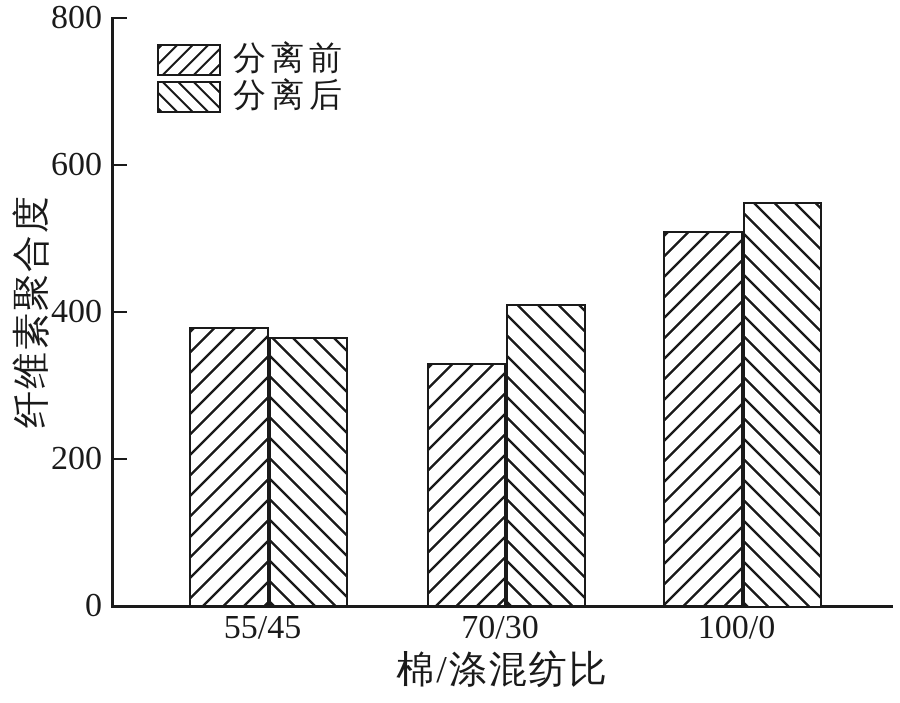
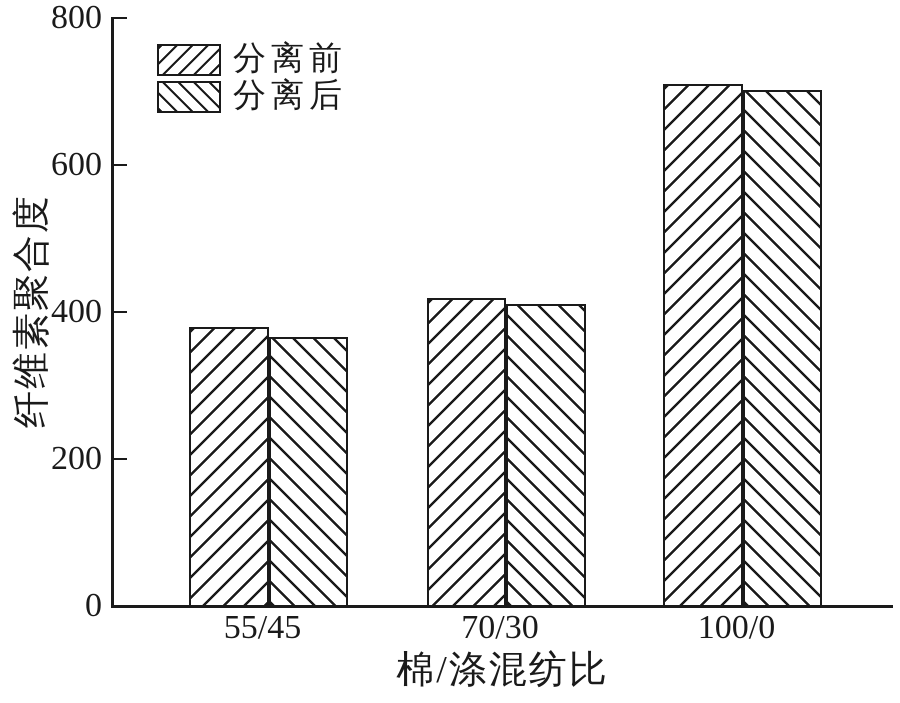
分离前/70/30: 330 -> 420
分离前/100/0: 510 -> 710
分离后/100/0: 550 -> 700
